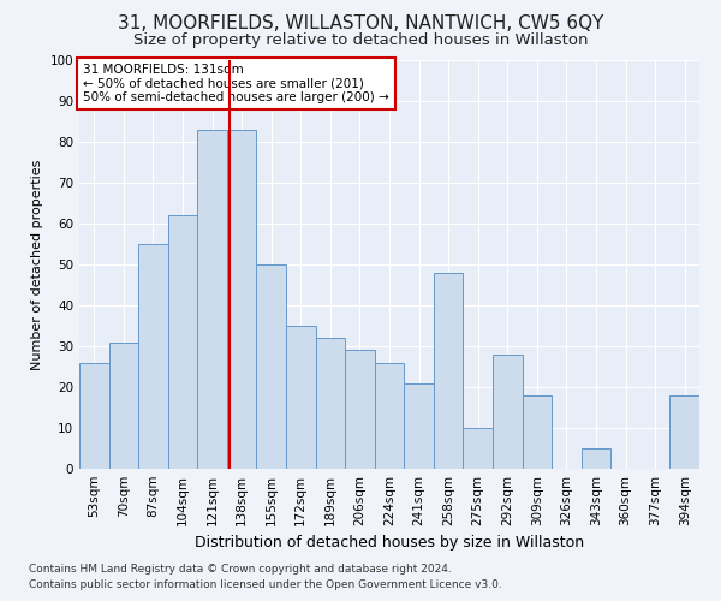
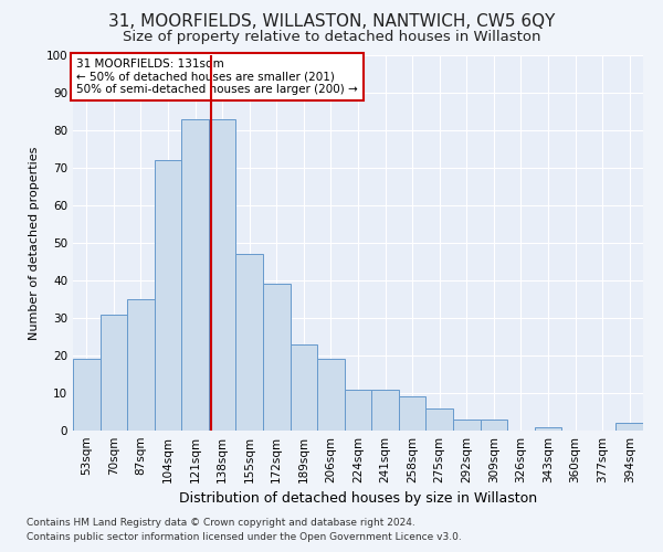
53sqm: 26 -> 19
87sqm: 55 -> 35
104sqm: 62 -> 72
155sqm: 50 -> 47
172sqm: 35 -> 39
189sqm: 32 -> 23
206sqm: 29 -> 19
224sqm: 26 -> 11
241sqm: 21 -> 11
258sqm: 48 -> 9
275sqm: 10 -> 6
292sqm: 28 -> 3
309sqm: 18 -> 3
343sqm: 5 -> 1
394sqm: 18 -> 2
